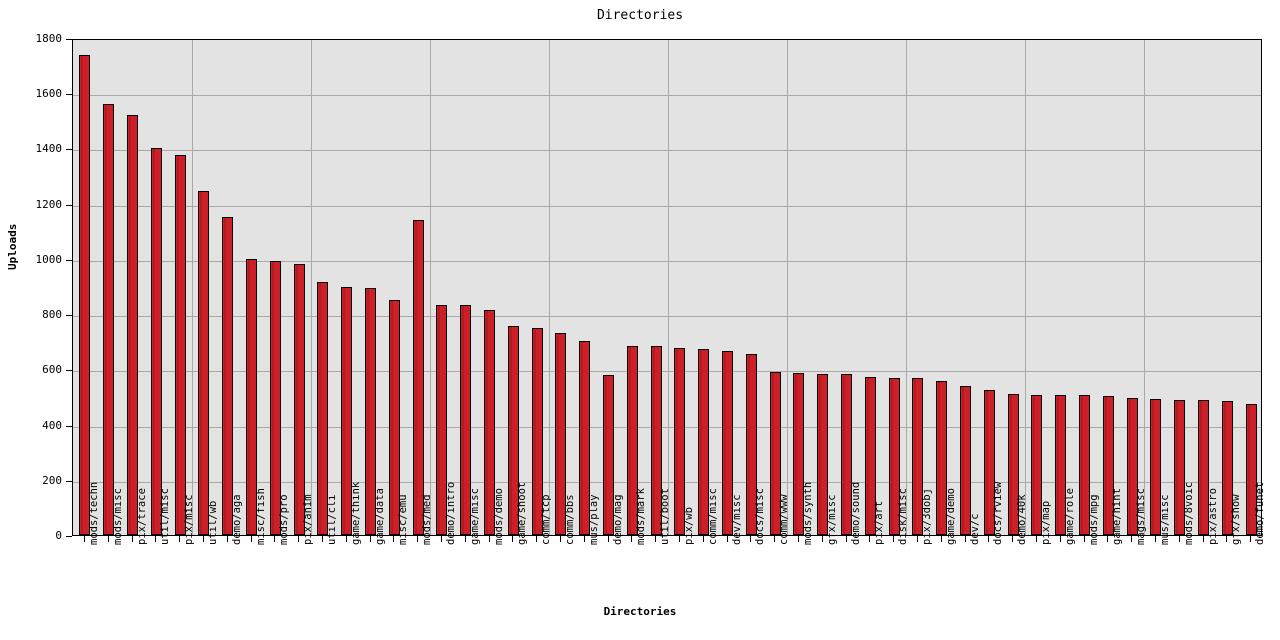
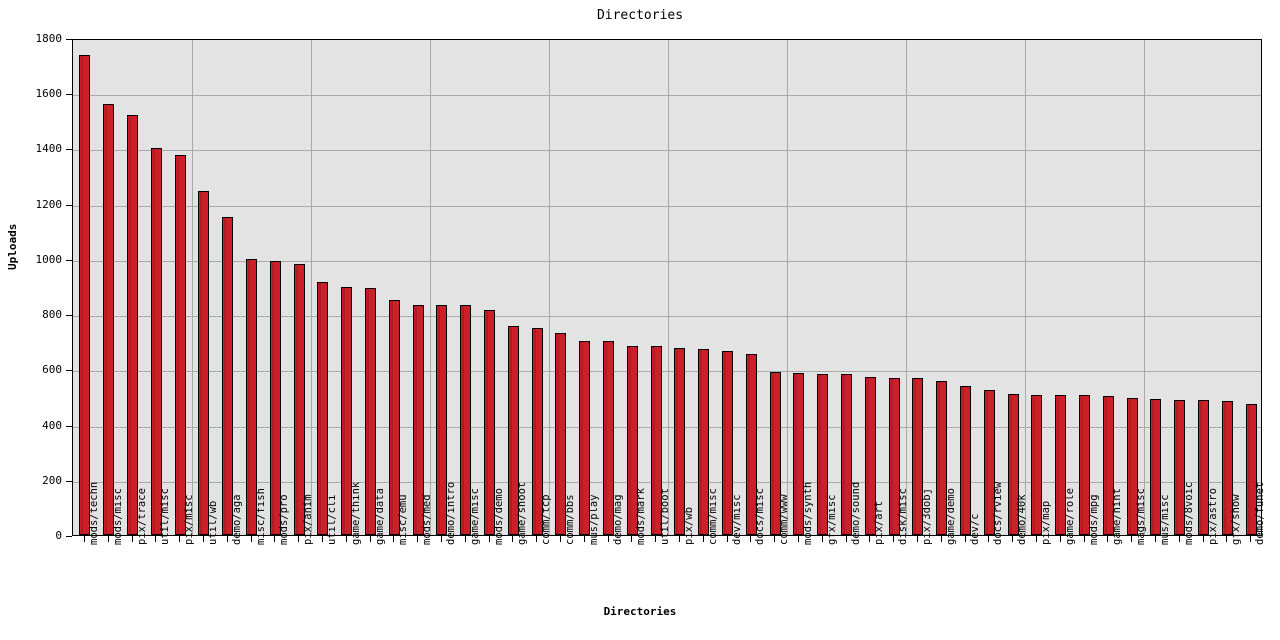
mods/med: 1140 -> 830
demo/mag: 580 -> 700
